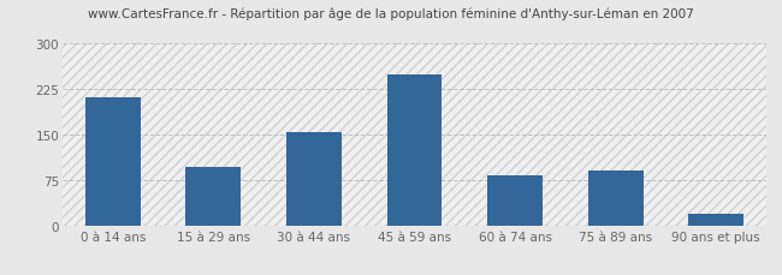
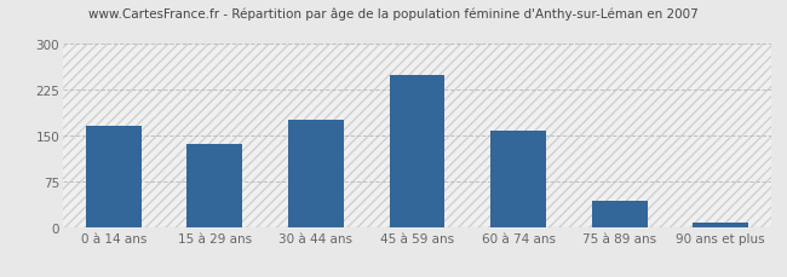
0 à 14 ans: 210 -> 165
15 à 29 ans: 96 -> 135
30 à 44 ans: 154 -> 175
60 à 74 ans: 82 -> 158
75 à 89 ans: 90 -> 42
90 ans et plus: 18 -> 8
